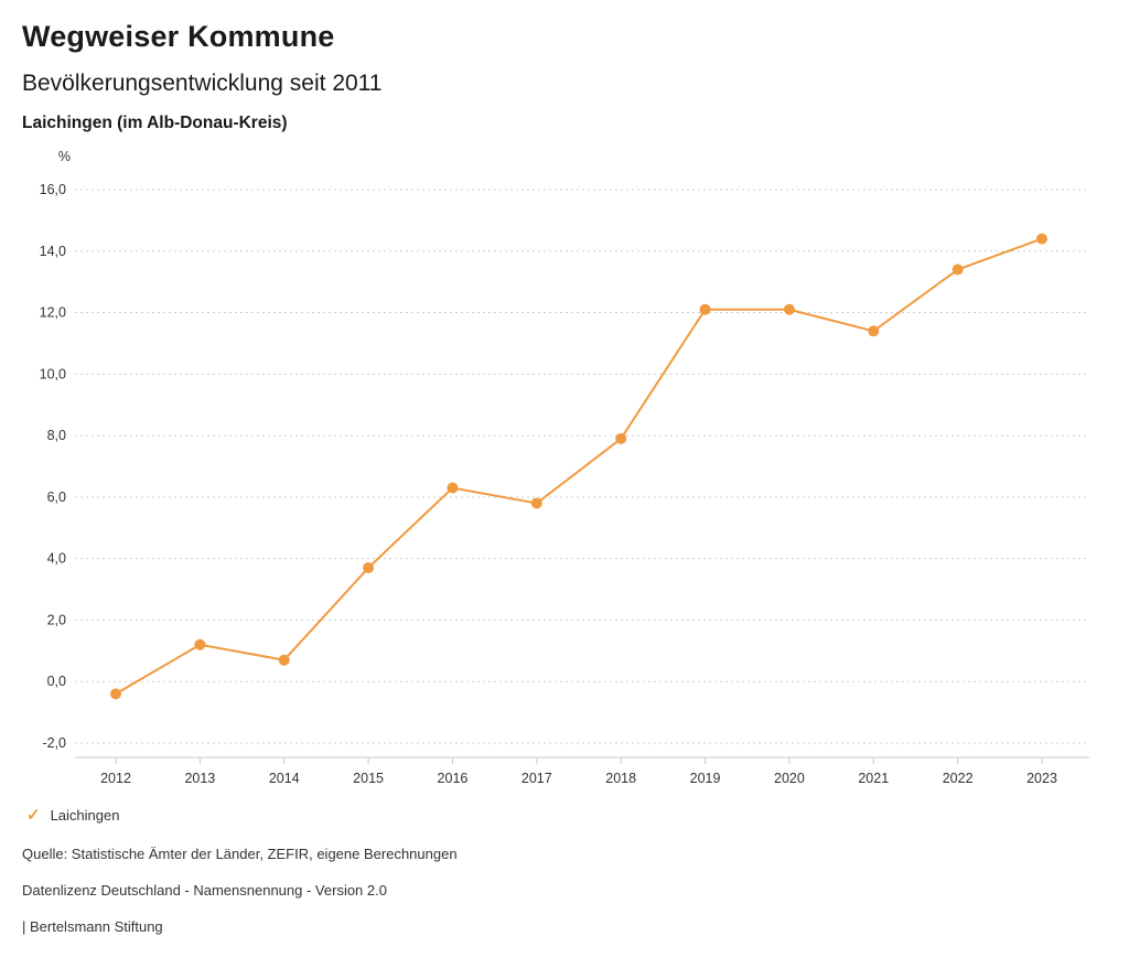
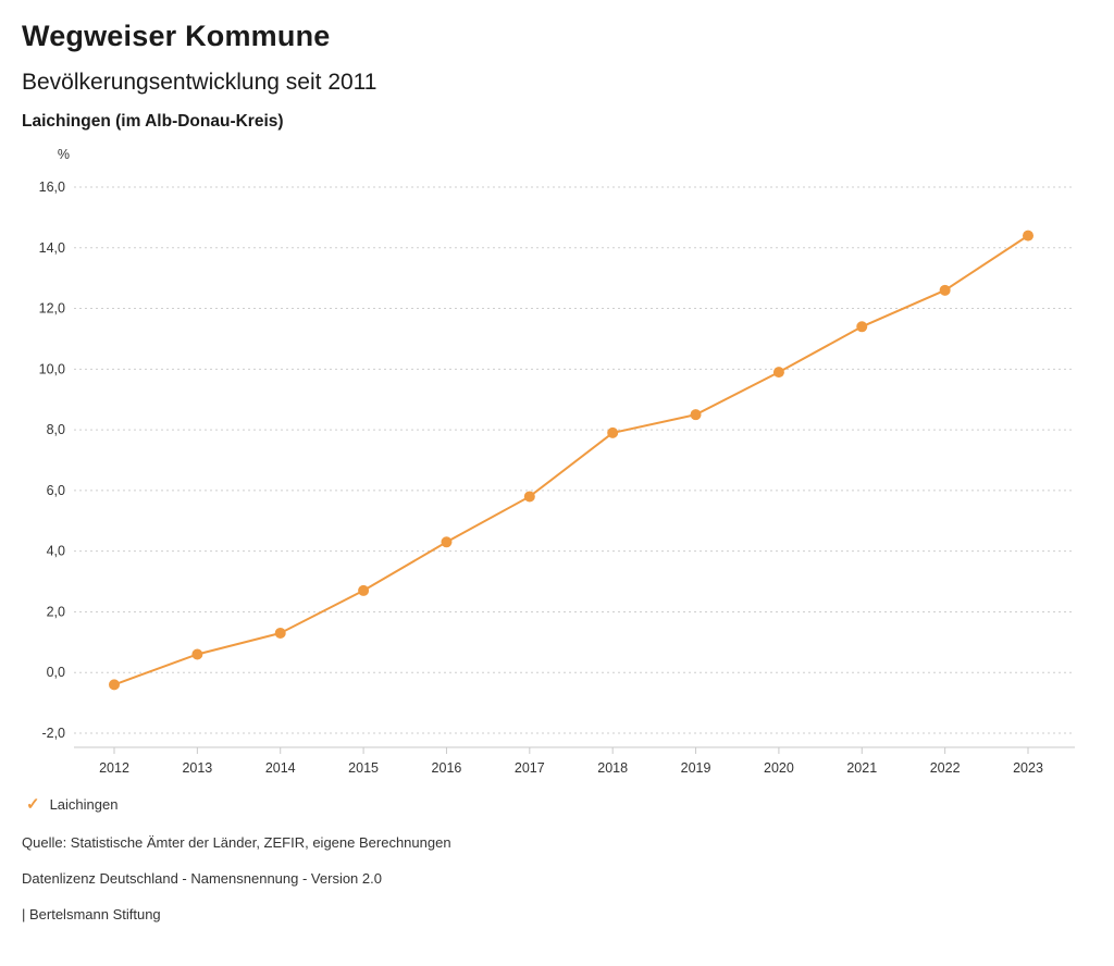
2013: 1,2 -> 0,6
2014: 0,7 -> 1,3
2015: 3,7 -> 2,7
2016: 6,3 -> 4,3
2019: 12,1 -> 8,5
2020: 12,1 -> 9,9
2022: 13,4 -> 12,6
